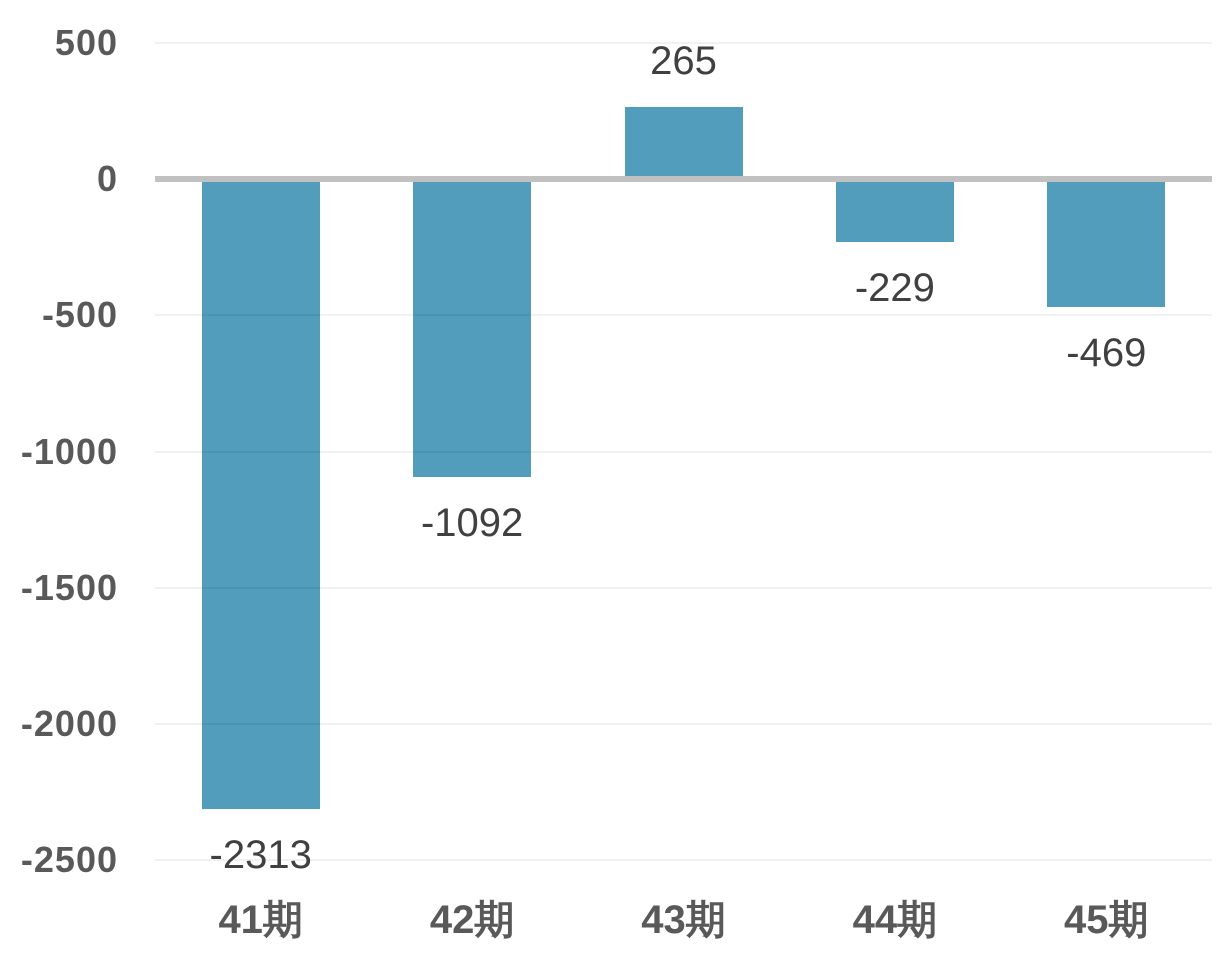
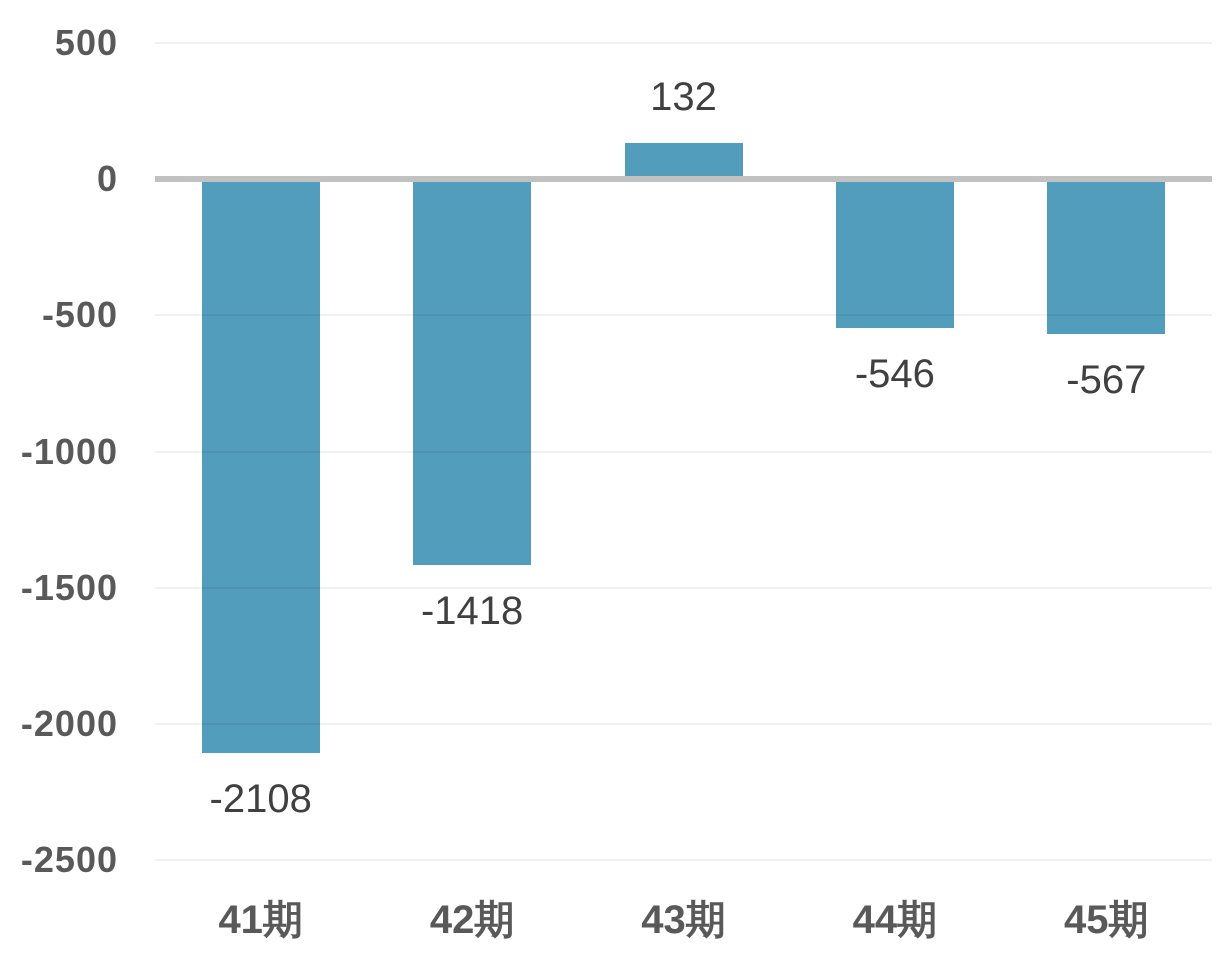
41期: -2313 -> -2108
42期: -1092 -> -1418
43期: 265 -> 132
44期: -229 -> -546
45期: -469 -> -567
